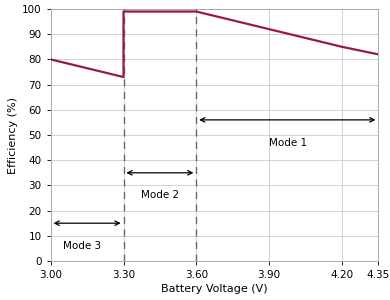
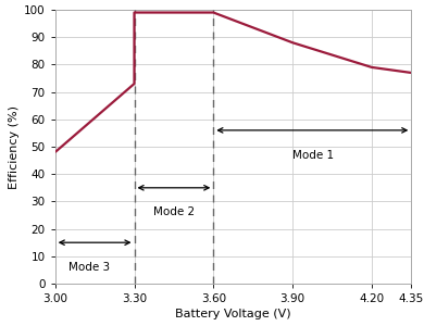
3.00: 80 -> 48
3.90: 92 -> 88
4.20: 85 -> 79
4.35: 82 -> 77
